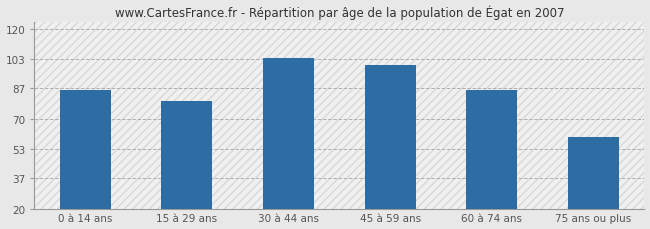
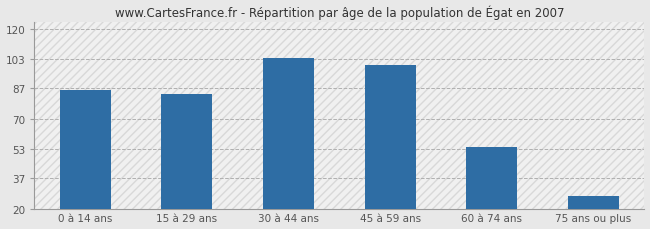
15 à 29 ans: 80 -> 84
60 à 74 ans: 86 -> 54
75 ans ou plus: 60 -> 27
